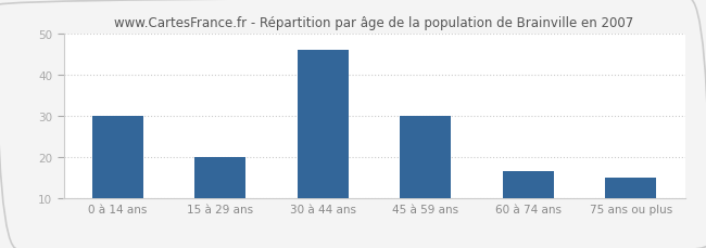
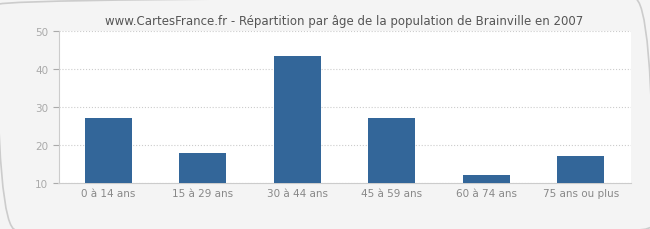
0 à 14 ans: 30.0 -> 27.0
15 à 29 ans: 20.0 -> 18.0
30 à 44 ans: 46.0 -> 43.5
45 à 59 ans: 30.0 -> 27.0
60 à 74 ans: 16.5 -> 12.0
75 ans ou plus: 15.0 -> 17.0
